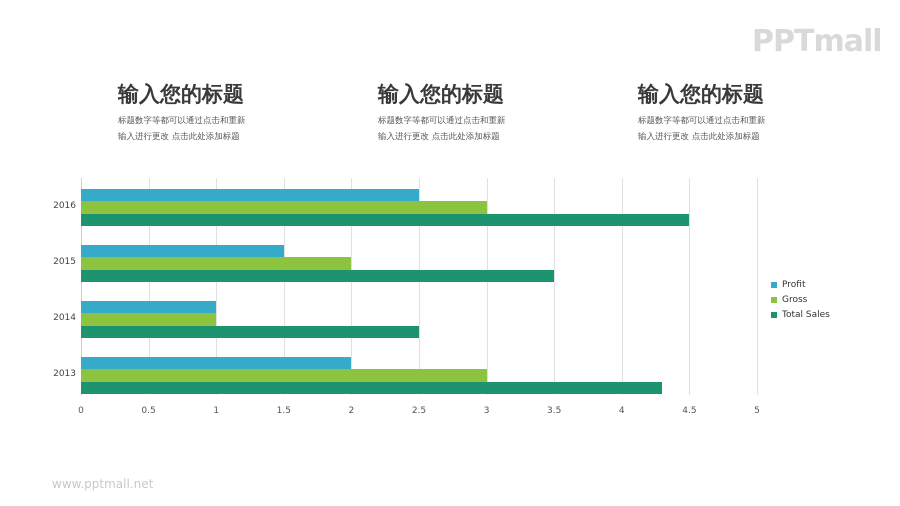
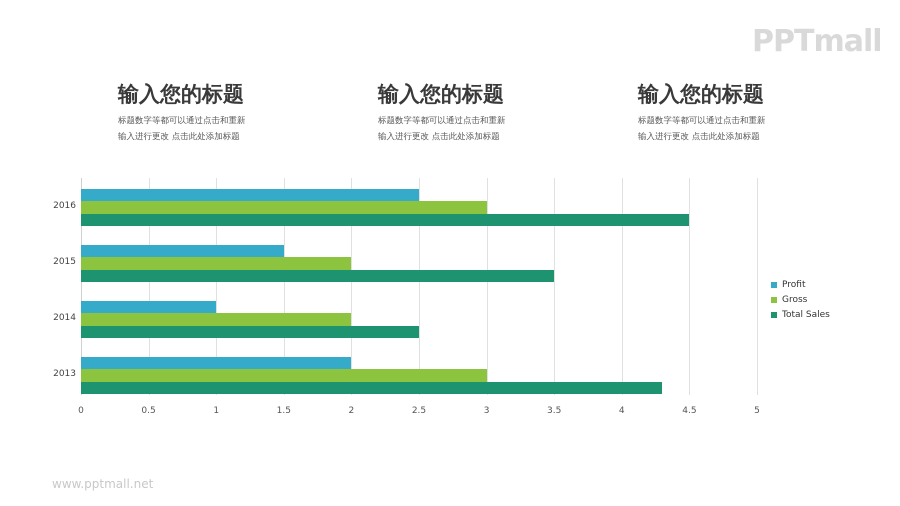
Gross/2014: 1 -> 2
